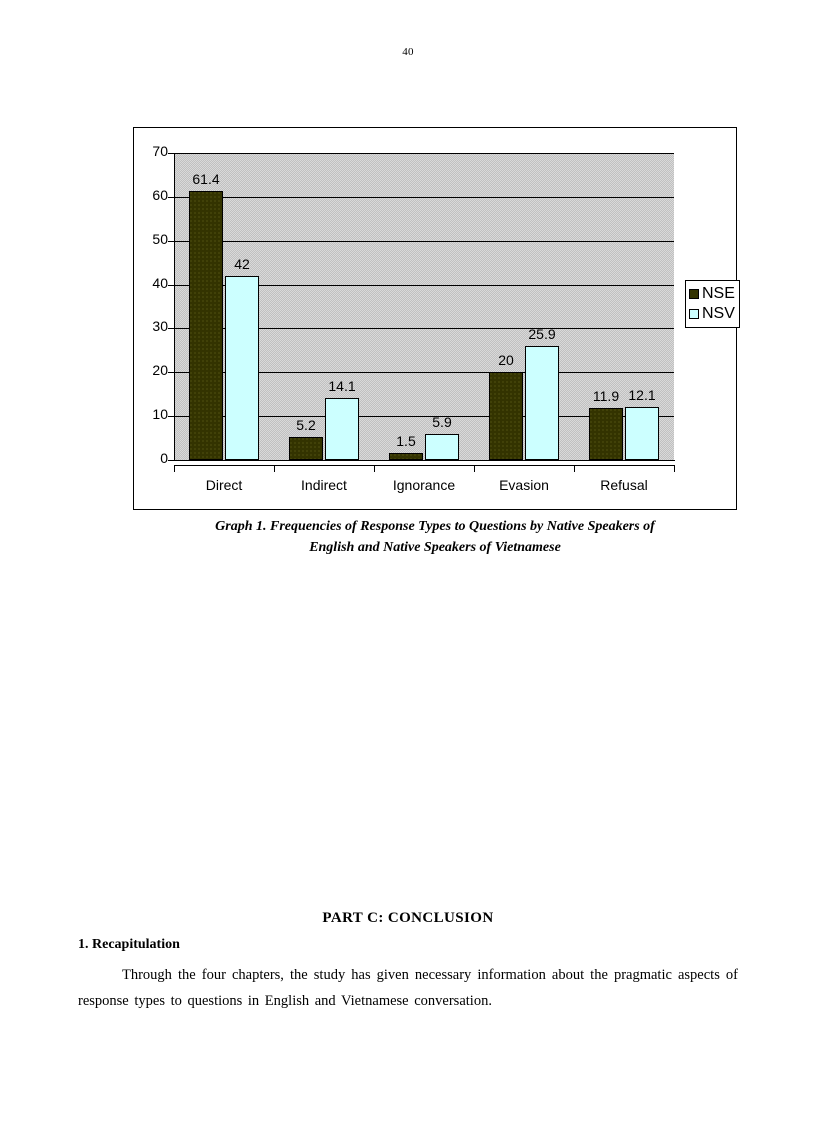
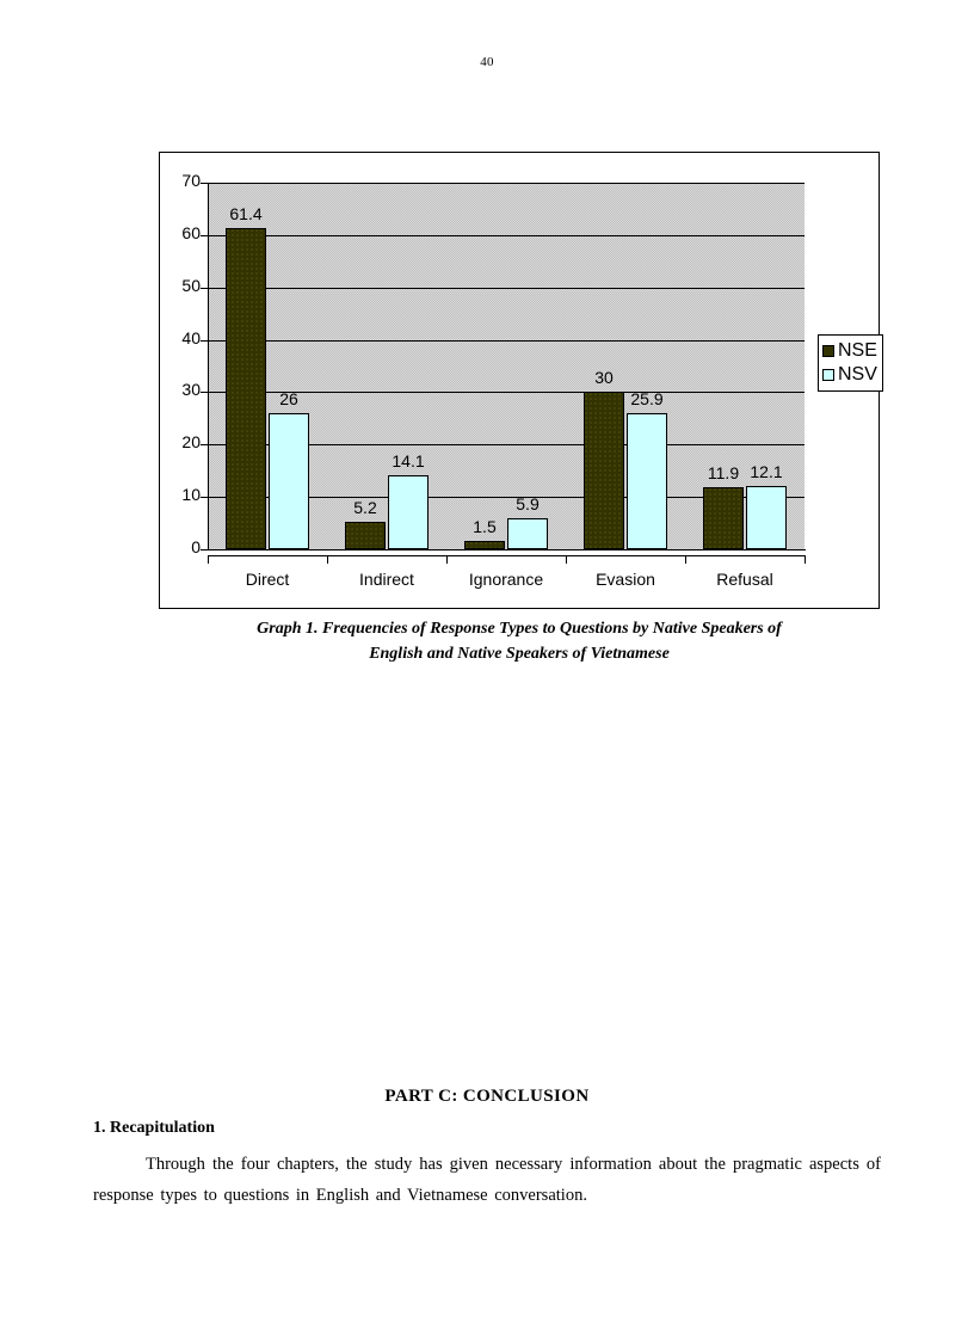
NSV/Direct: 42 -> 26
NSE/Evasion: 20 -> 30
